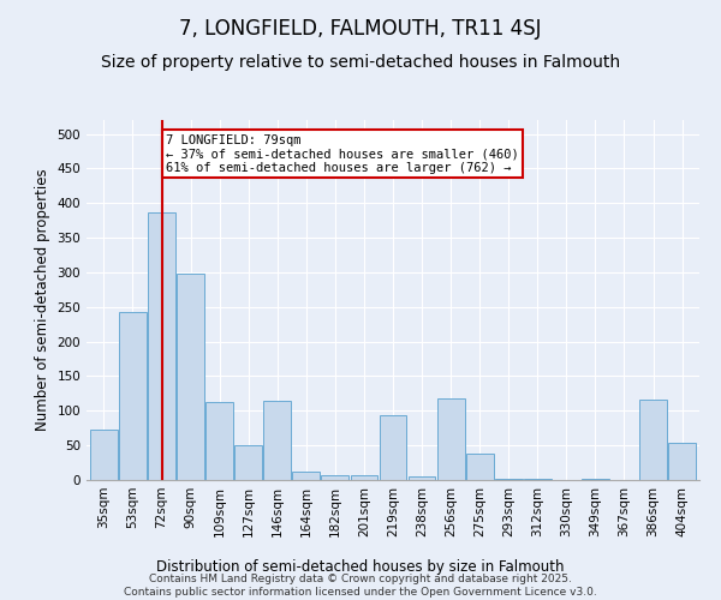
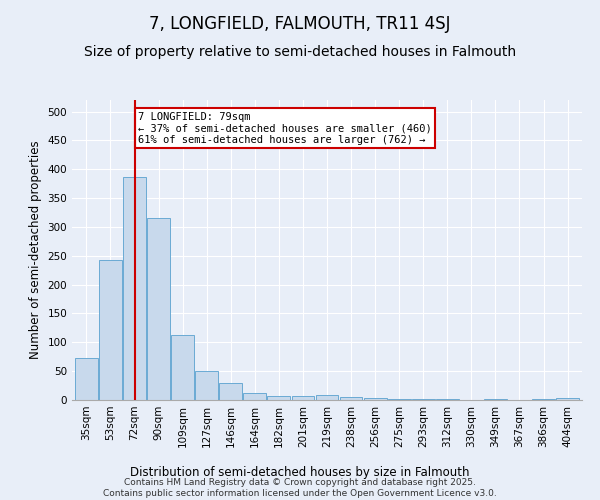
90sqm: 298 -> 315
146sqm: 114 -> 29
219sqm: 94 -> 8
256sqm: 118 -> 4
275sqm: 38 -> 1
386sqm: 116 -> 1
404sqm: 54 -> 3
